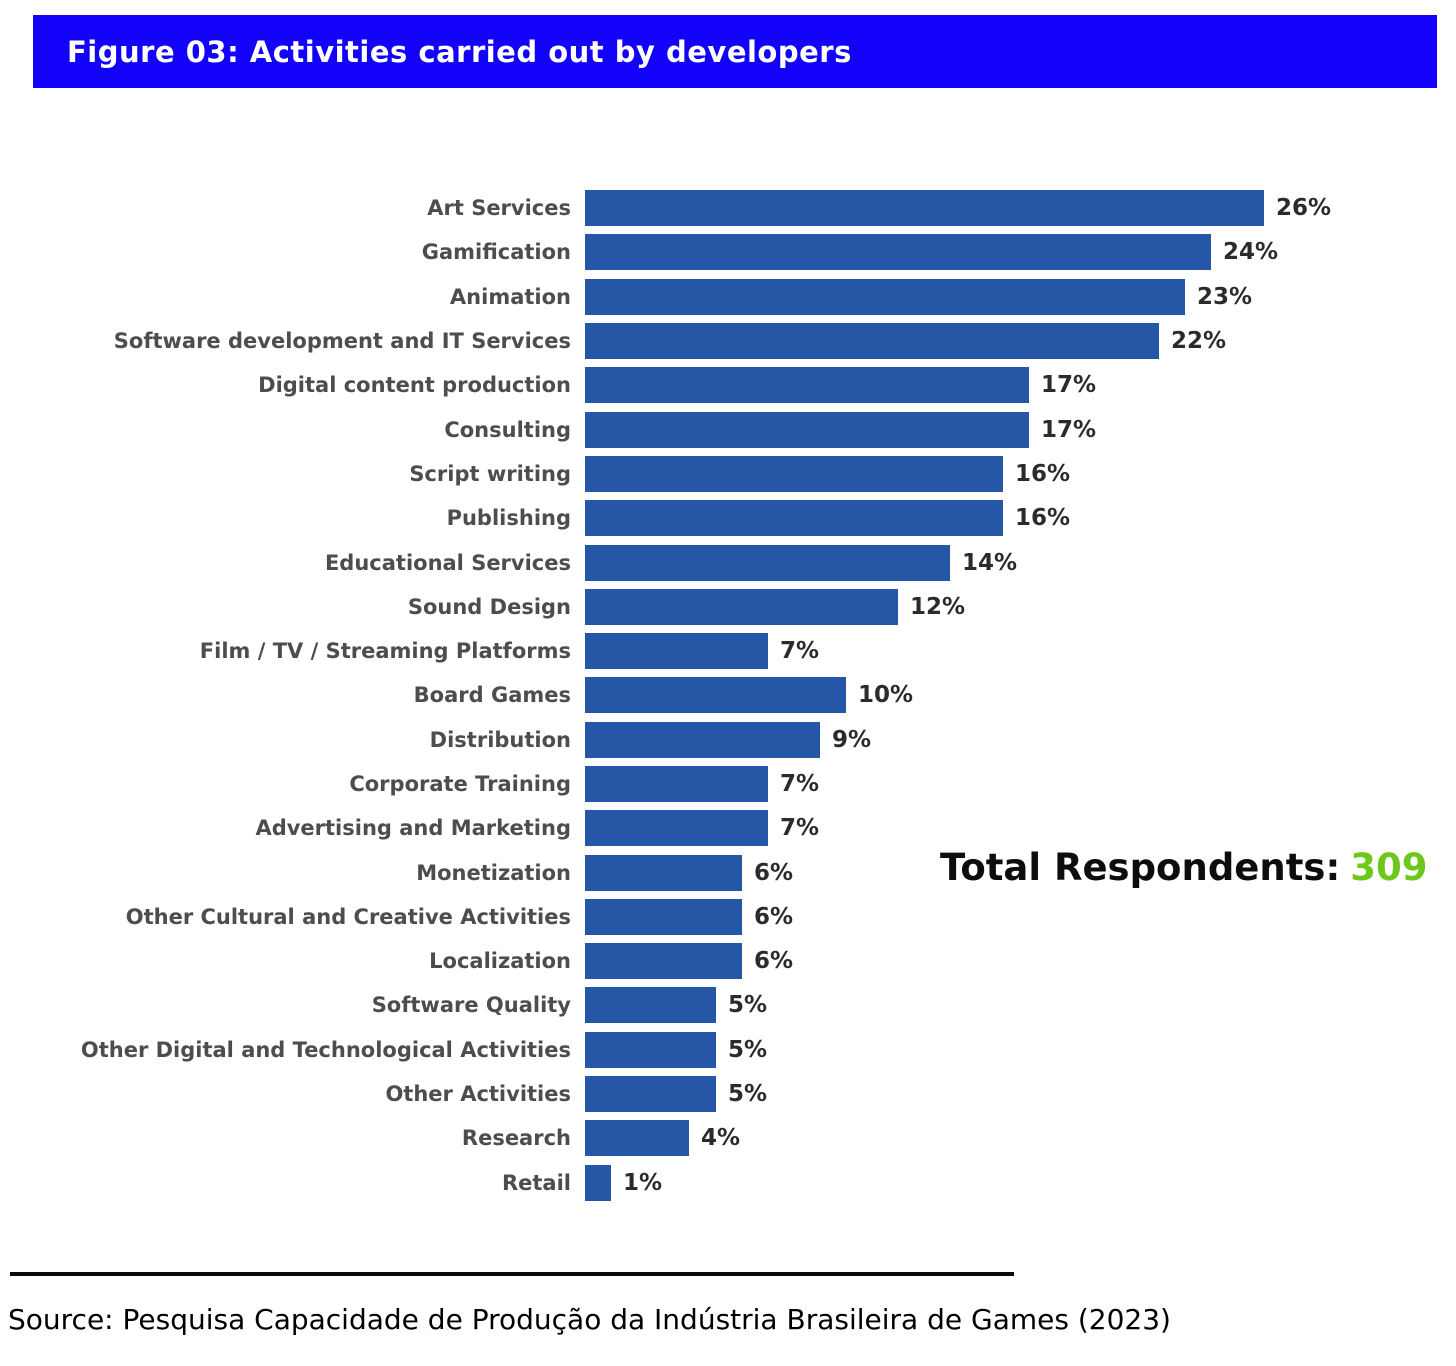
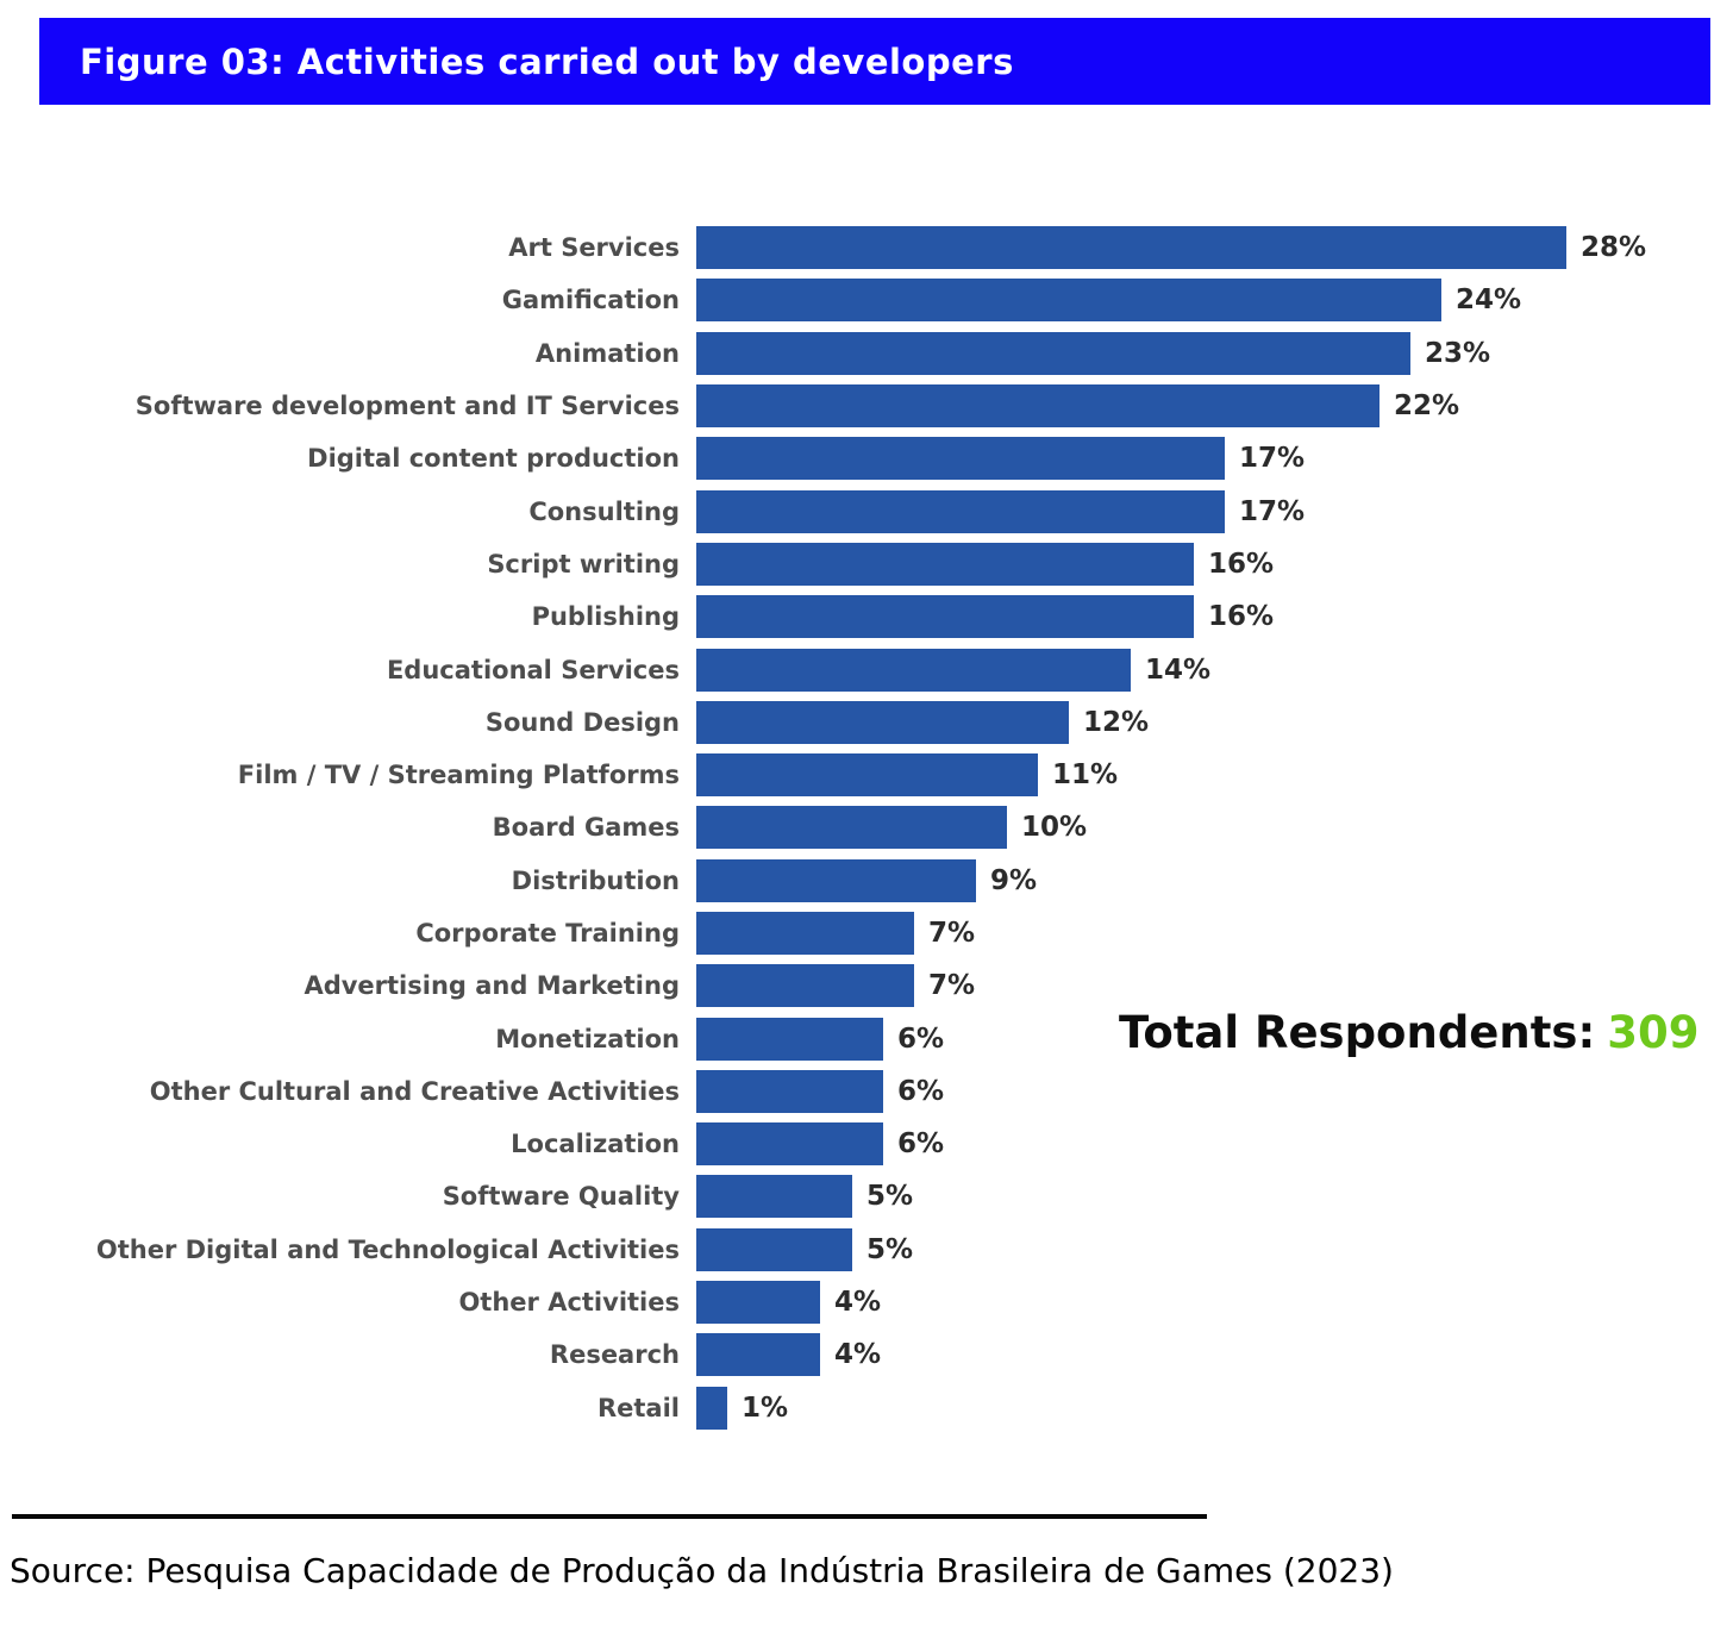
Art Services: 26% -> 28%
Film / TV / Streaming Platforms: 7% -> 11%
Other Activities: 5% -> 4%
